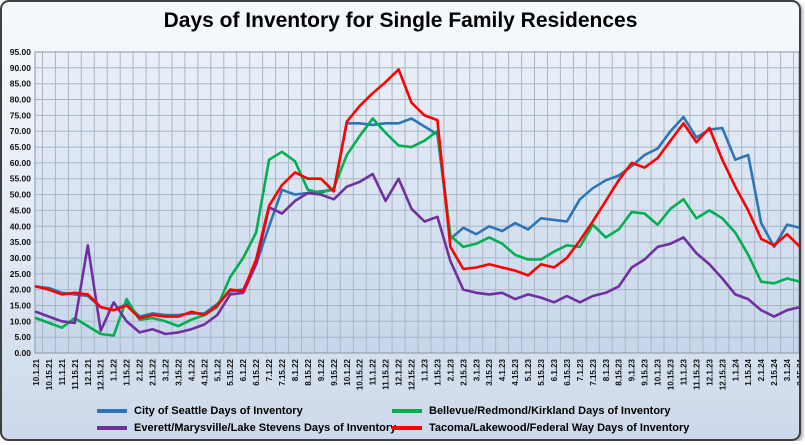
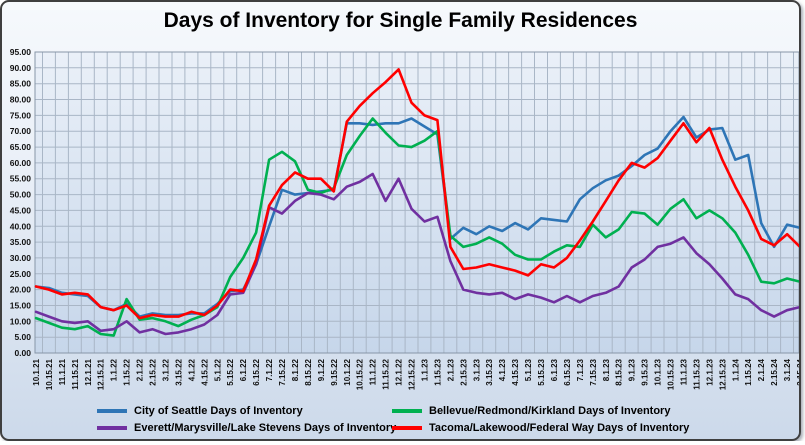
Bellevue/Redmond/Kirkland Days of Inventory/11.15.21: 11 -> 8
Everett/Marysville/Lake Stevens Days of Inventory/12.1.21: 34 -> 10
Everett/Marysville/Lake Stevens Days of Inventory/1.1.22: 16 -> 8
